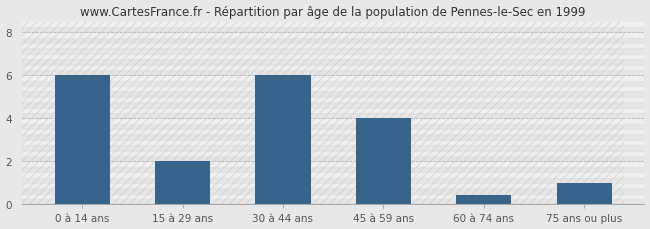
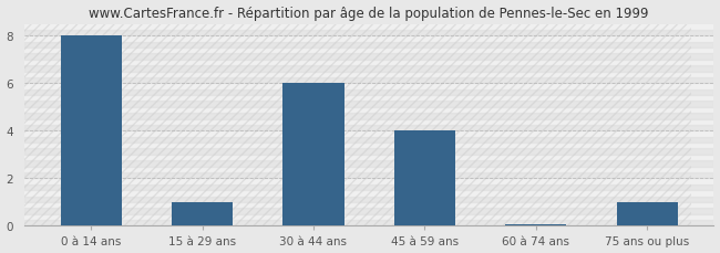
0 à 14 ans: 6.00 -> 8.00
15 à 29 ans: 2.00 -> 1.00
60 à 74 ans: 0.45 -> 0.07
